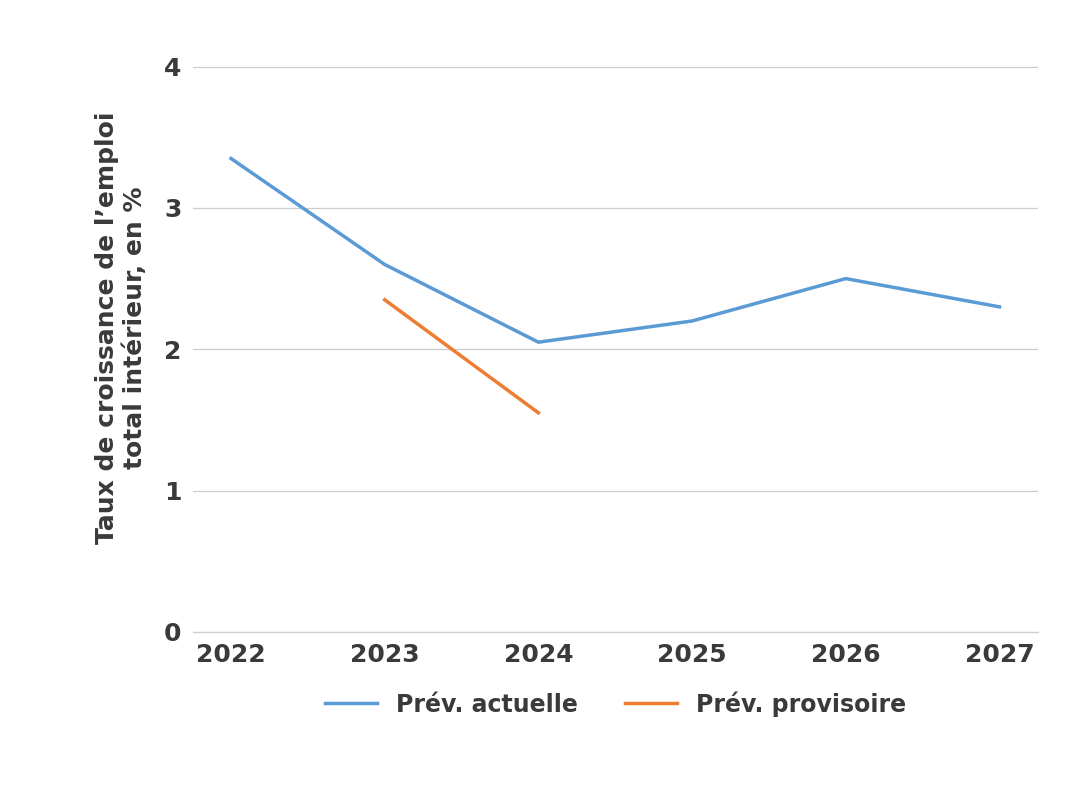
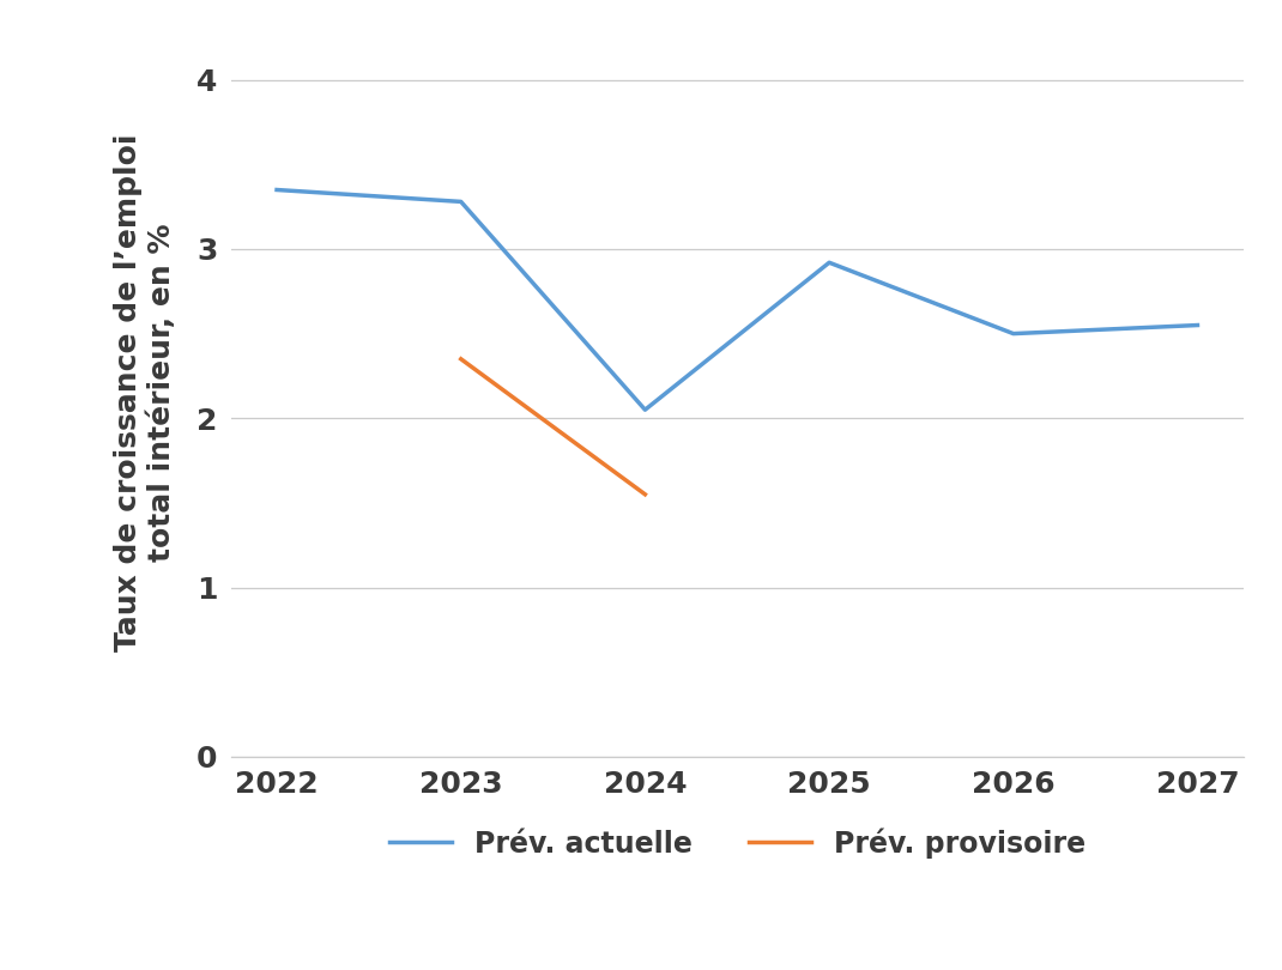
2023: 2.60 -> 3.28
2025: 2.20 -> 2.92
2027: 2.30 -> 2.55
